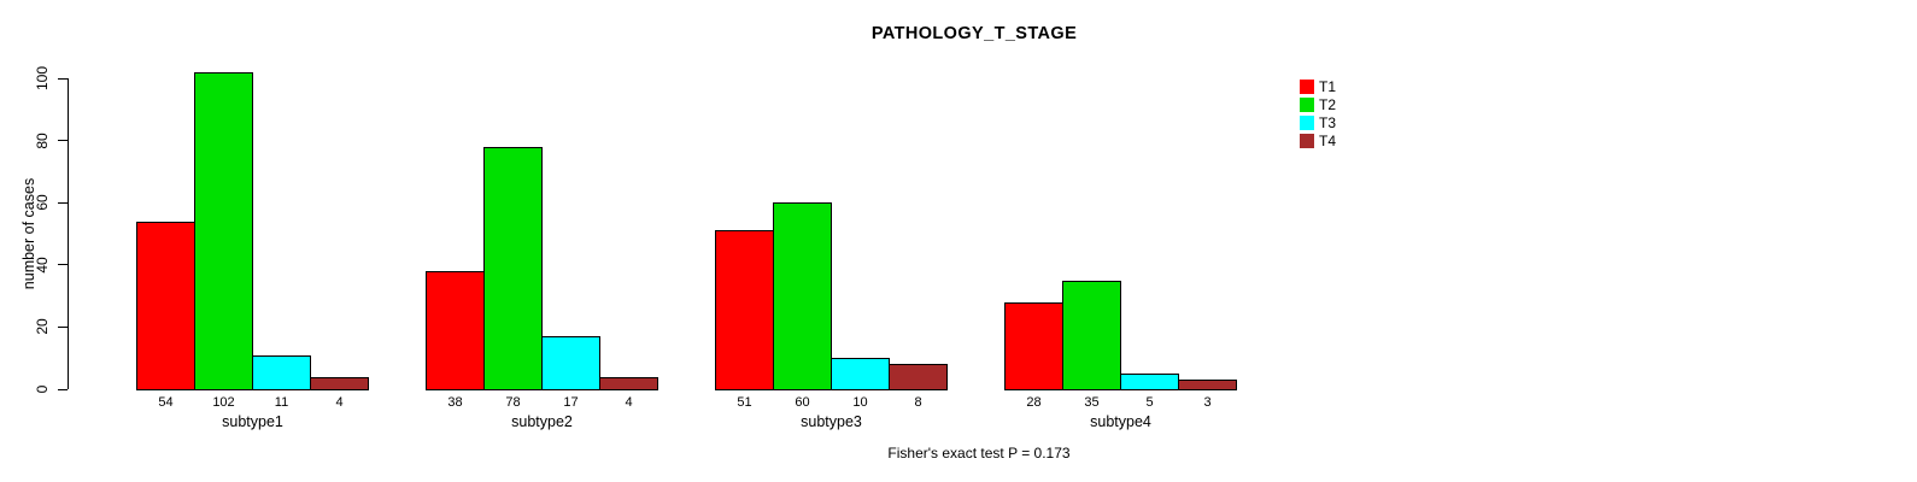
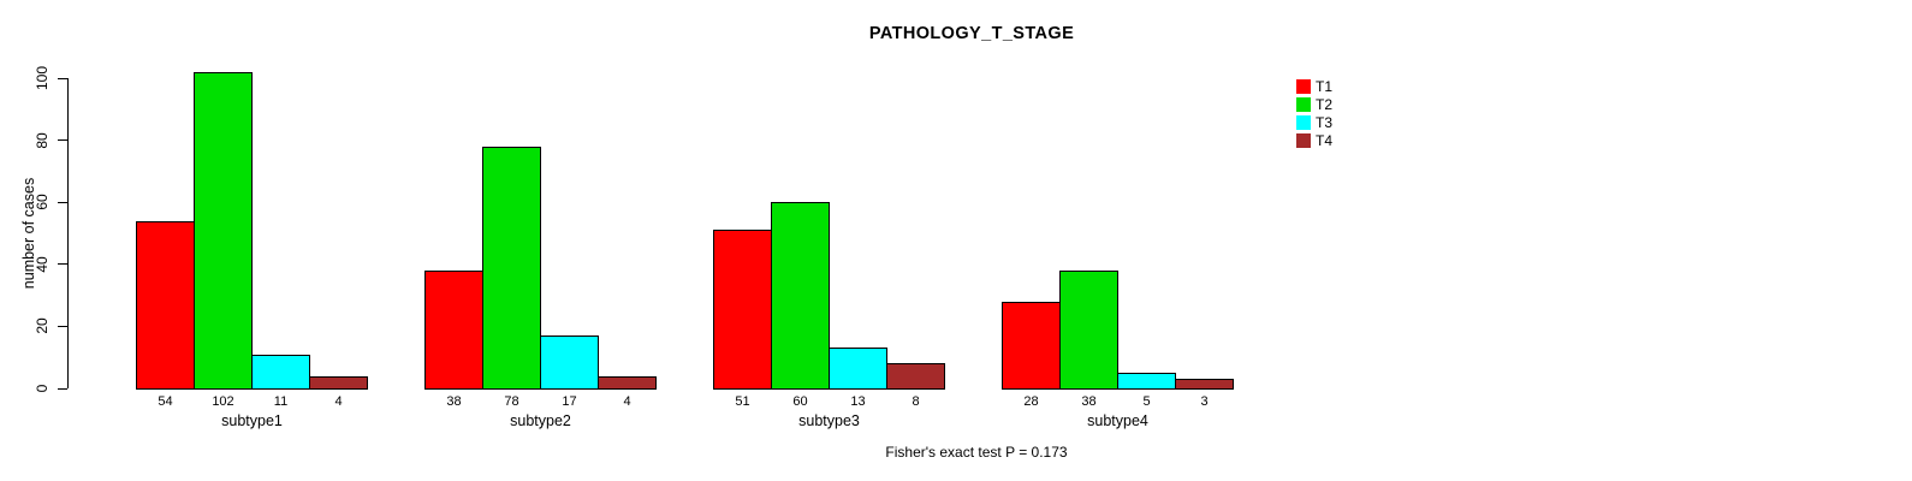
T3/subtype3: 10 -> 13
T2/subtype4: 35 -> 38
